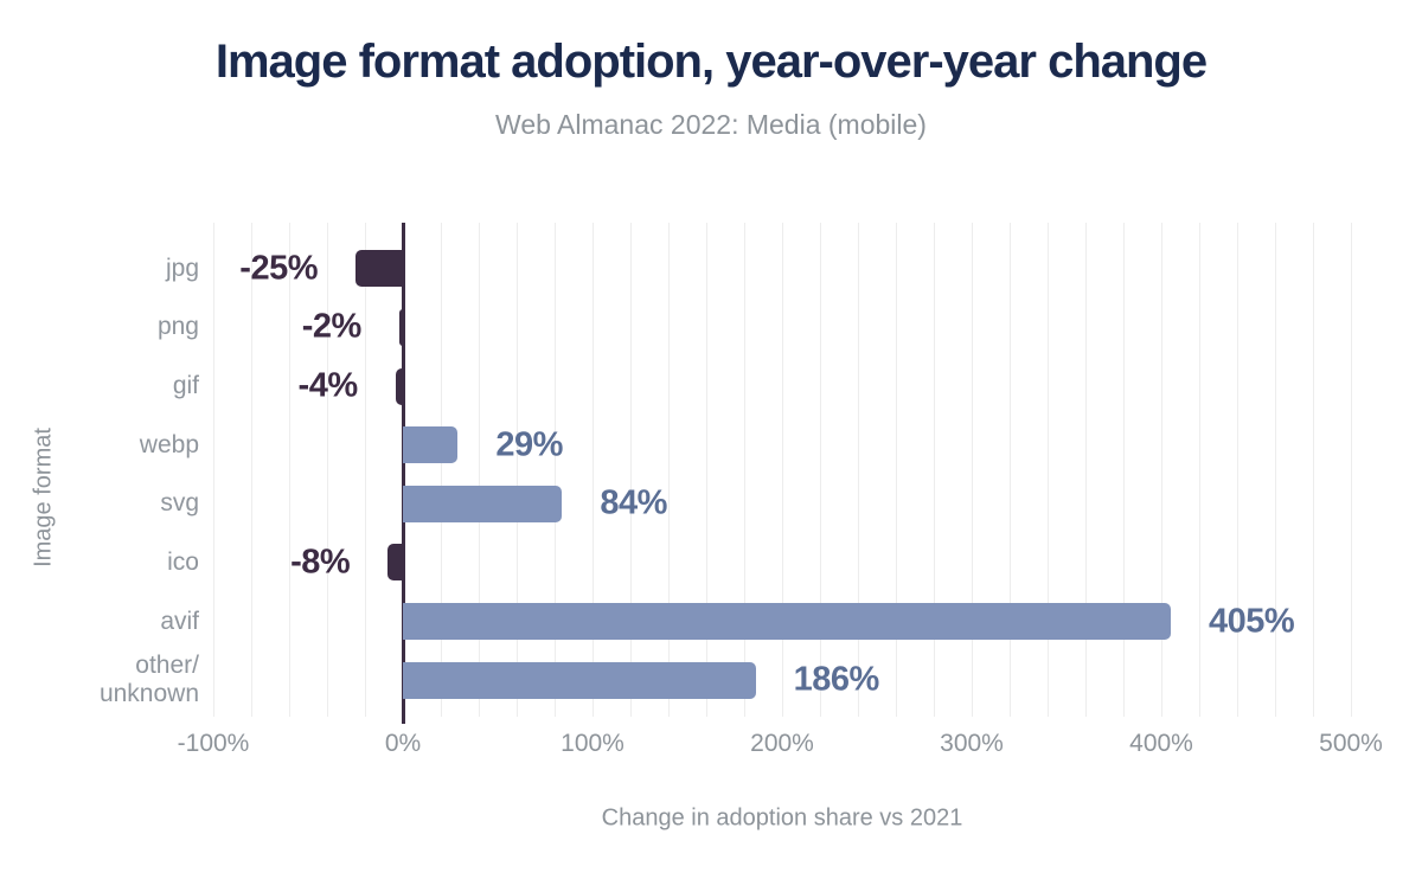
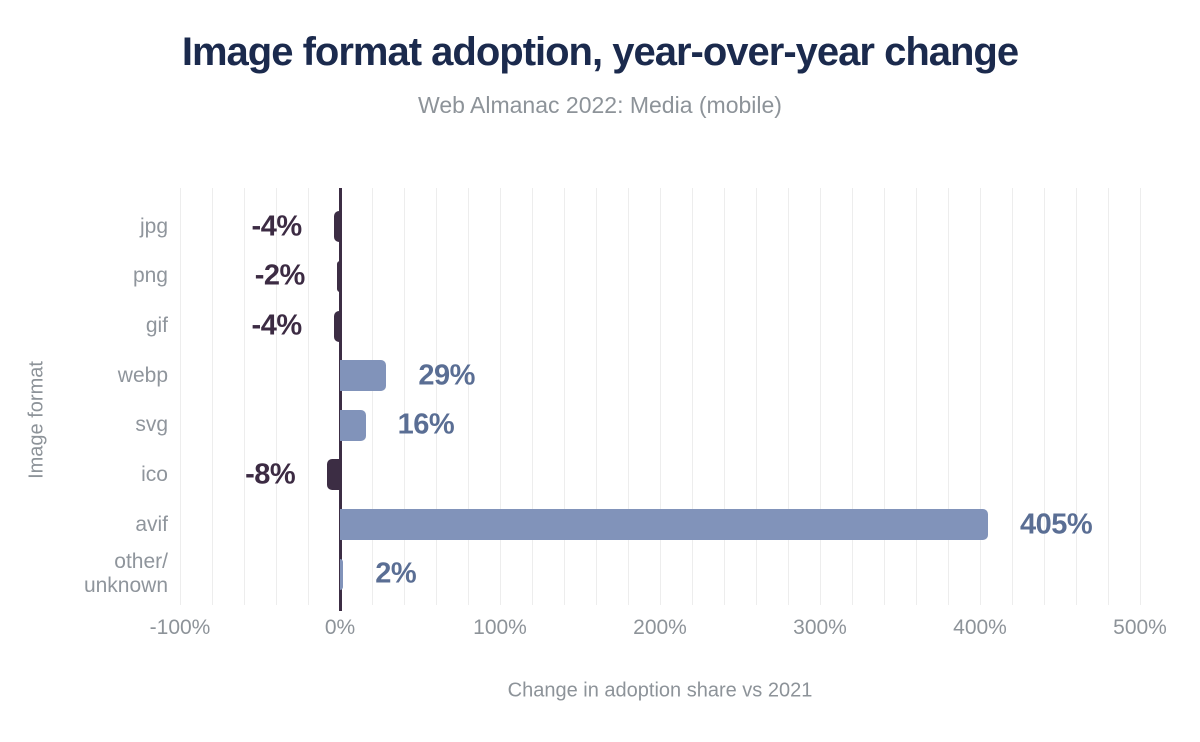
jpg: -25% -> -4%
svg: 84% -> 16%
other/ unknown: 186% -> 2%
